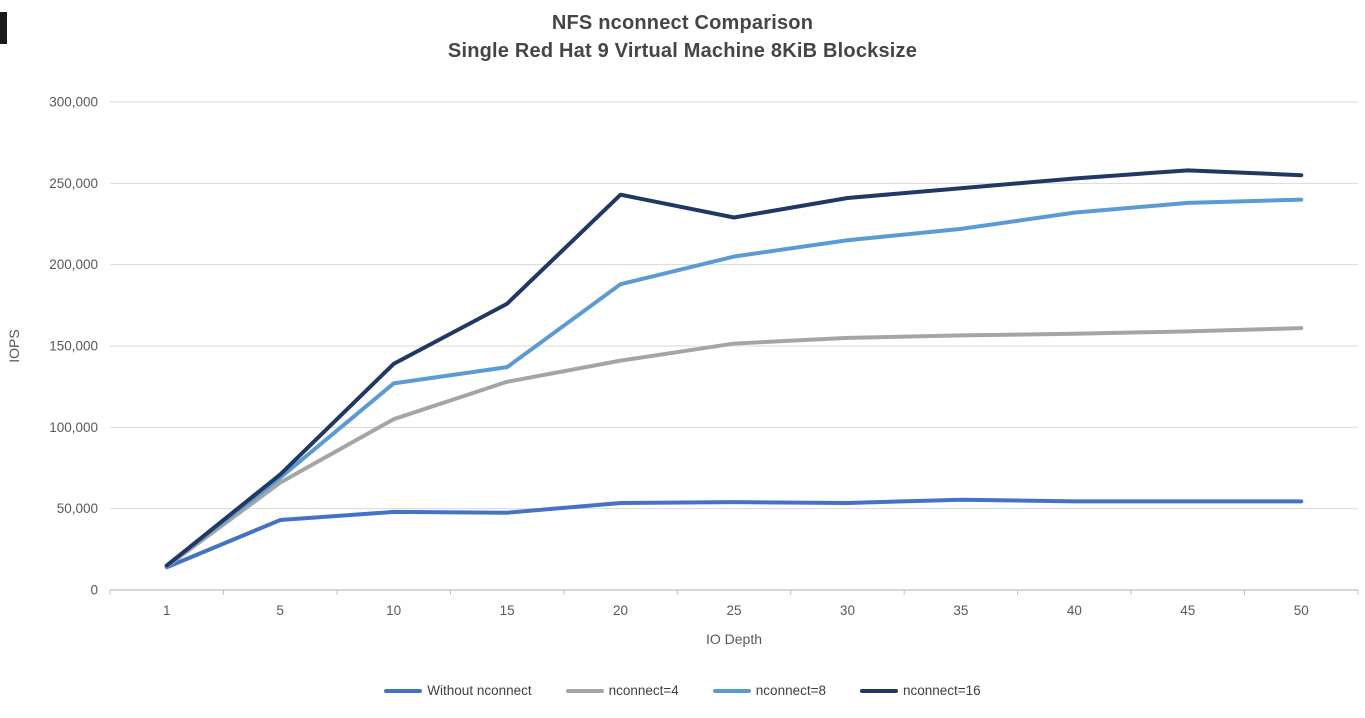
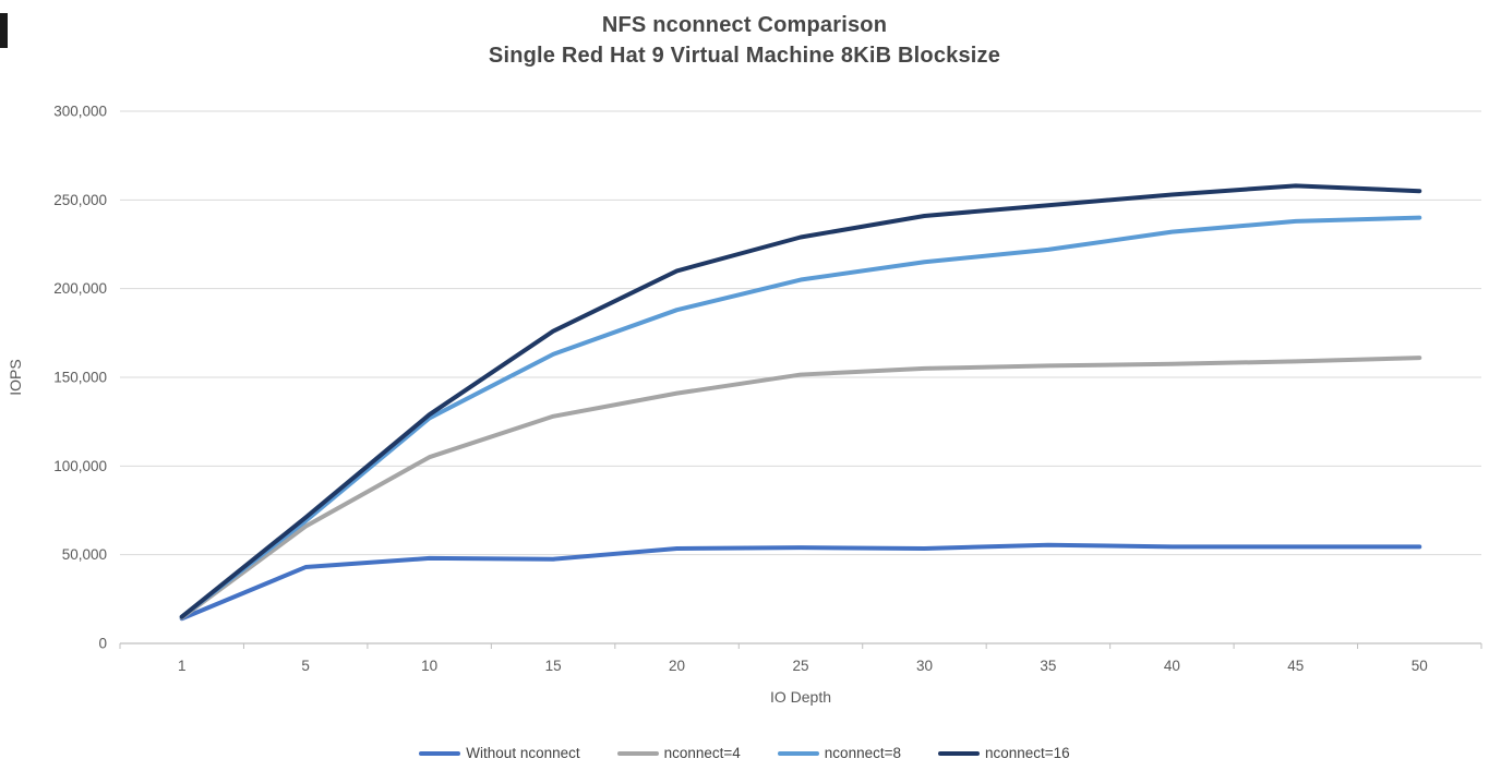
nconnect=16/10: 139000 -> 129000
nconnect=8/15: 137000 -> 163000
nconnect=16/20: 243000 -> 210000
